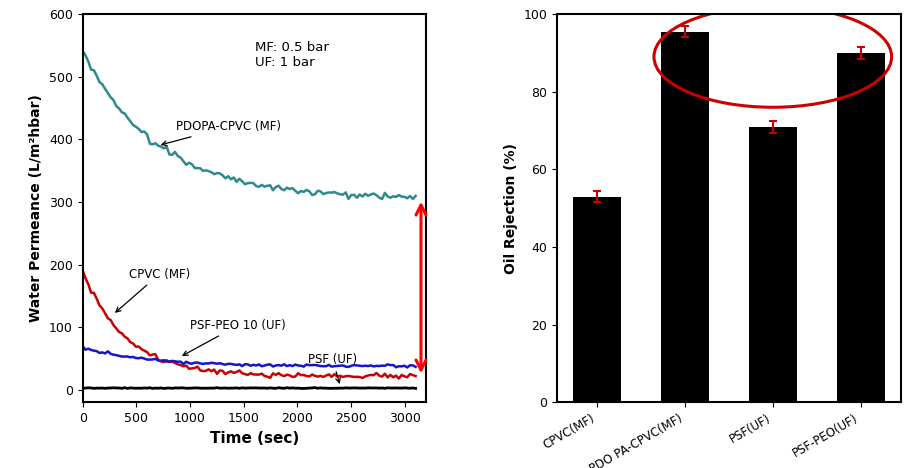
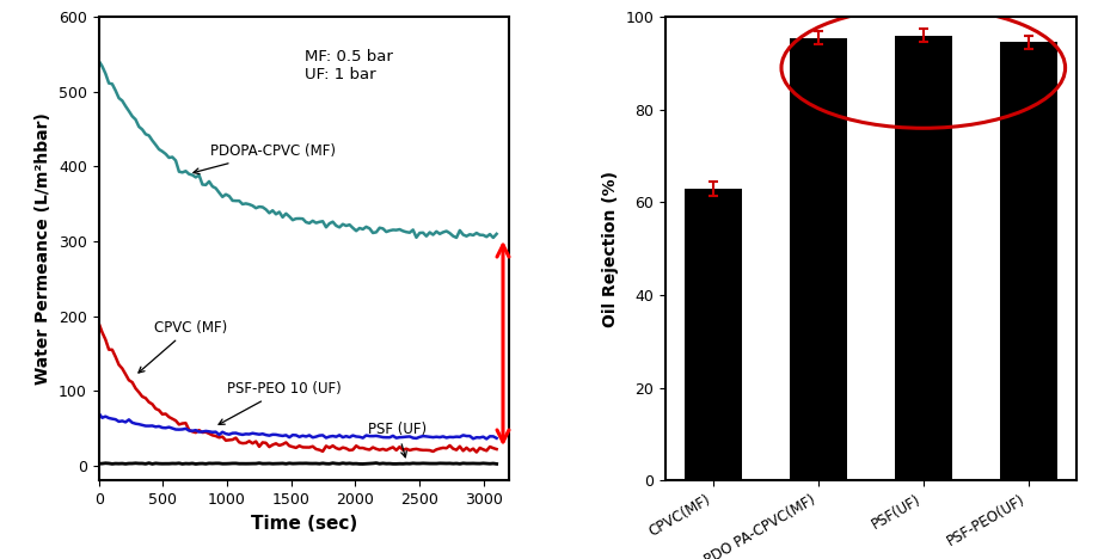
CPVC(MF): 53.0 -> 63.0
PSF(UF): 71.0 -> 96.0
PSF-PEO(UF): 90.0 -> 94.5
